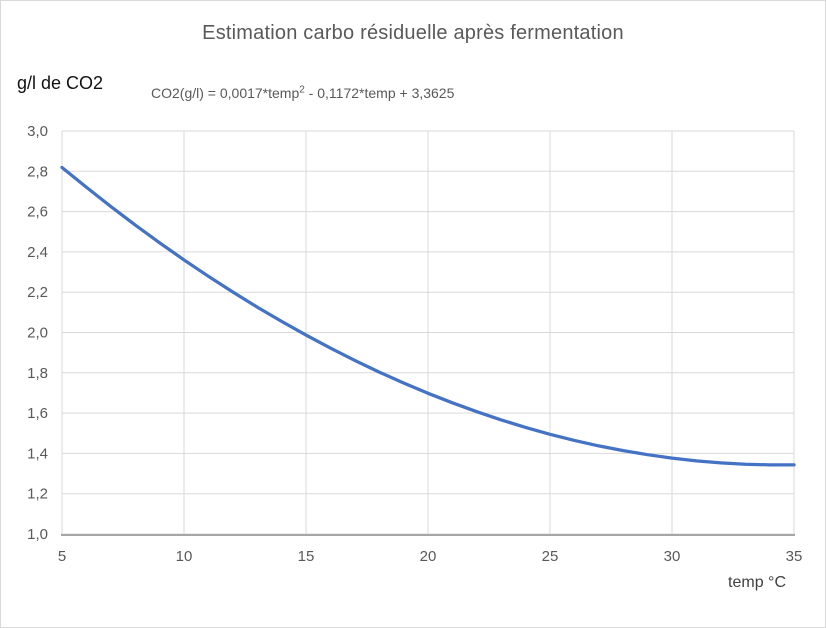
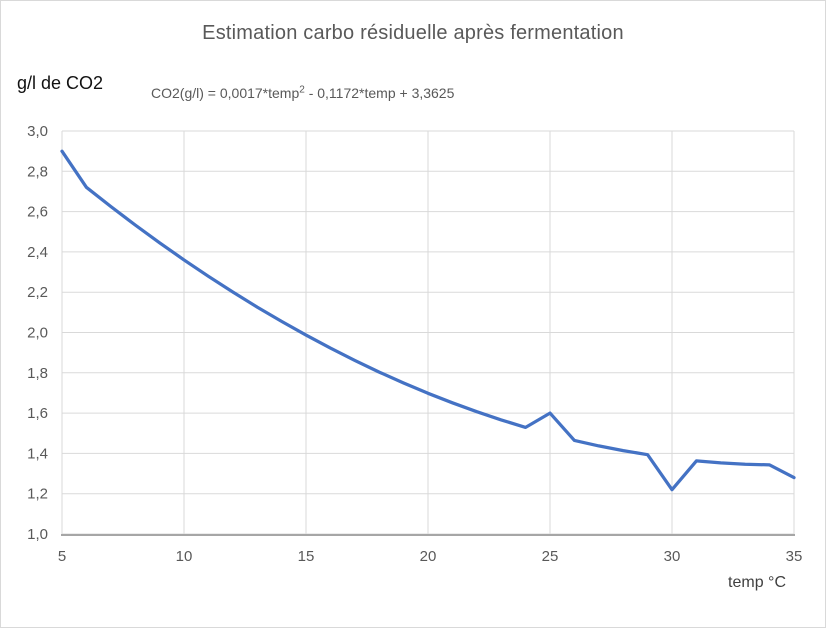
5: 2,82 -> 2,90
25: 1,50 -> 1,60
30: 1,38 -> 1,22
35: 1,34 -> 1,28
